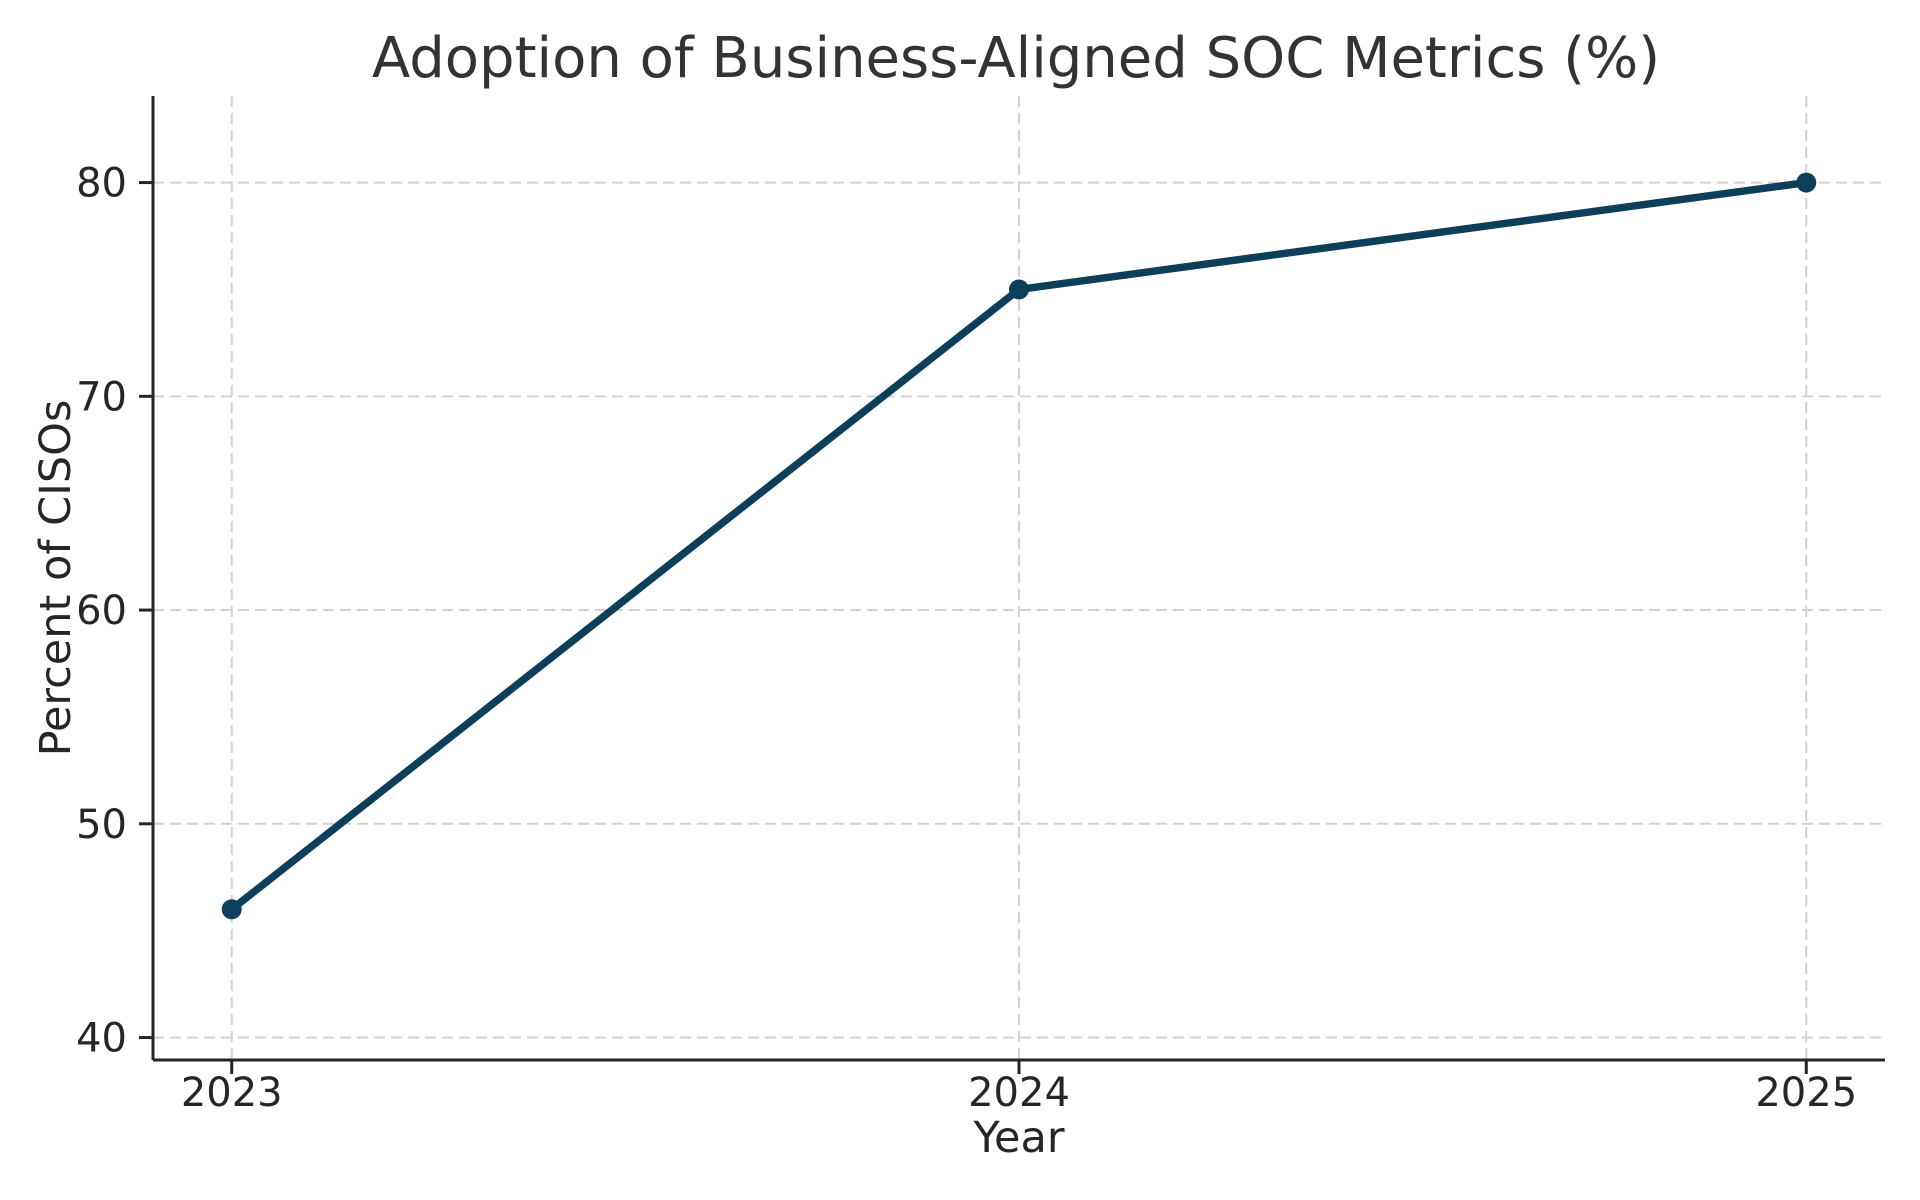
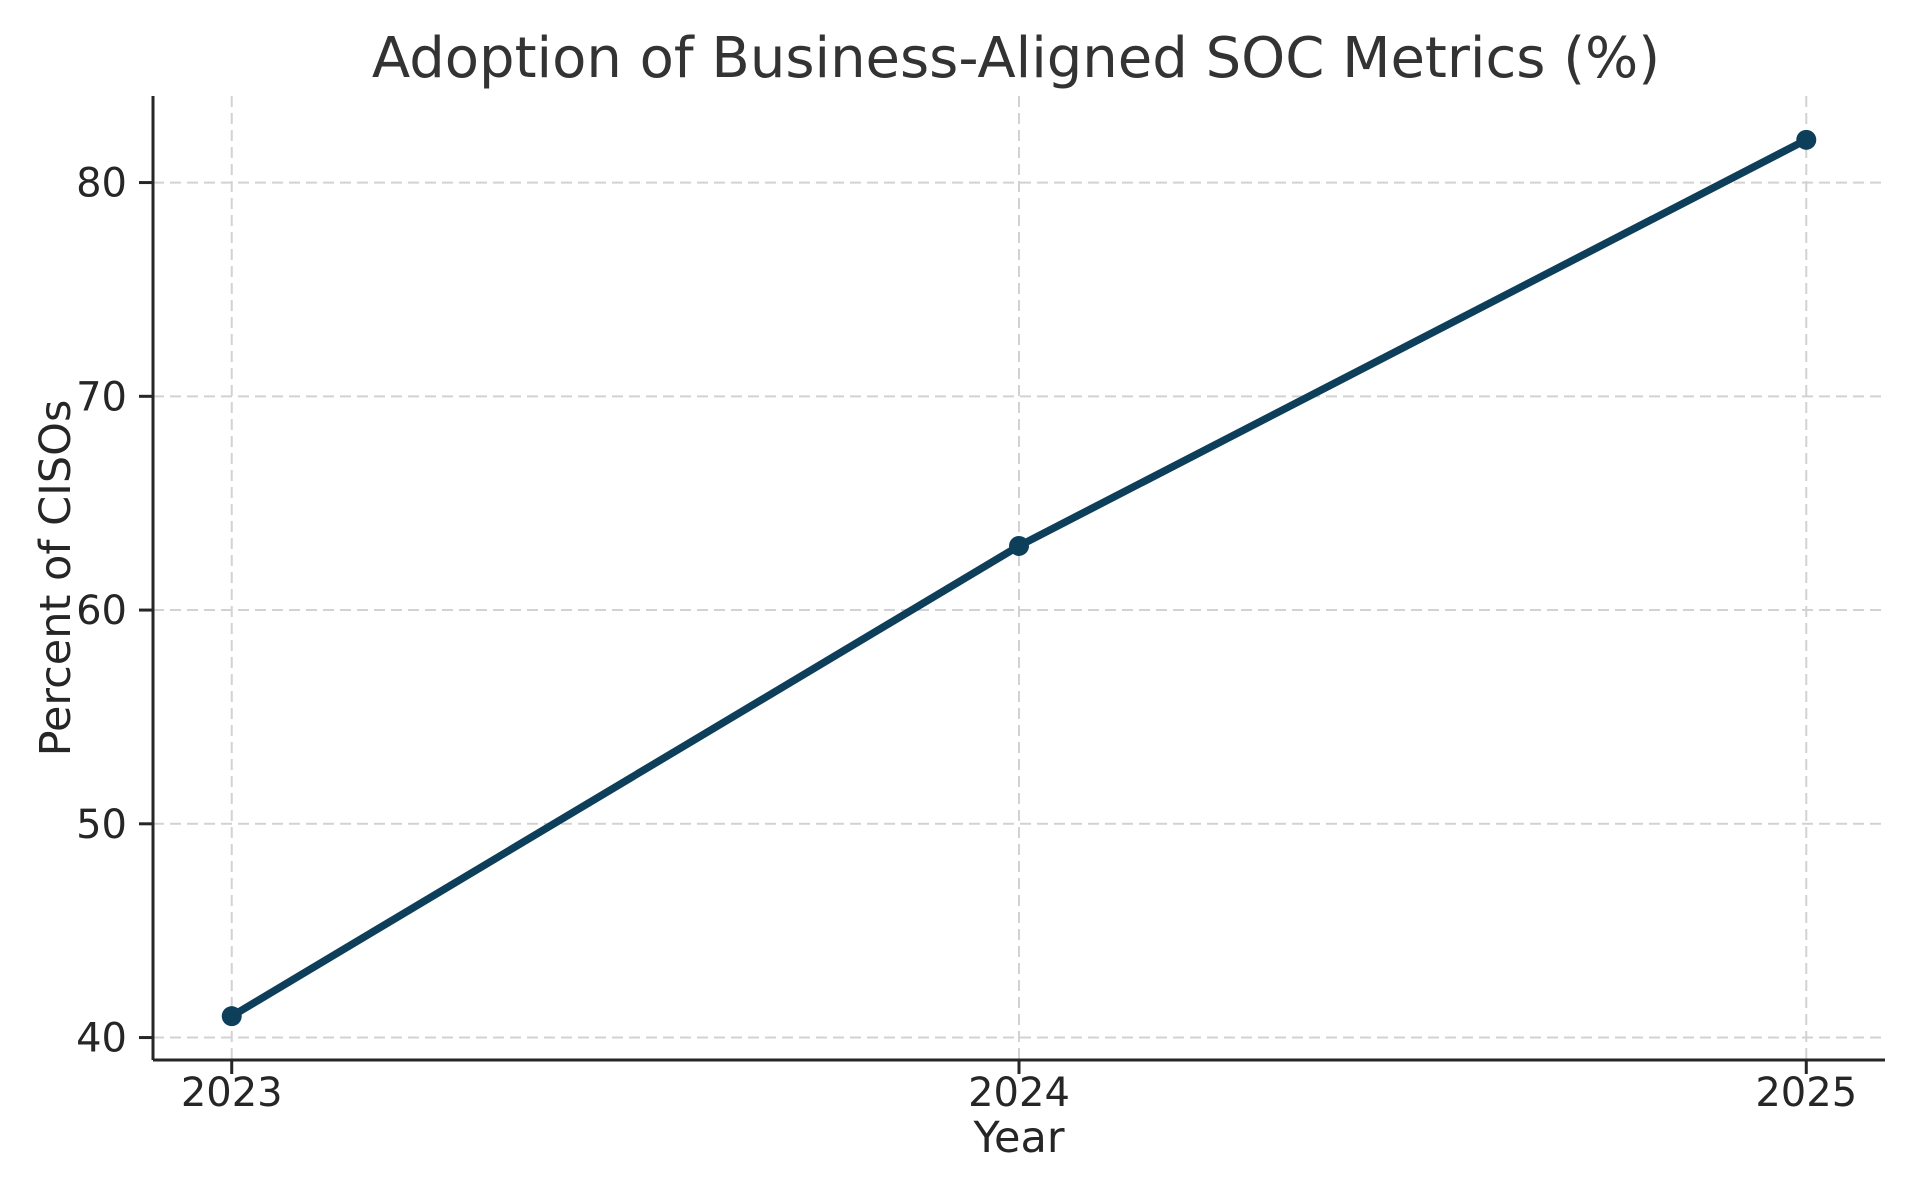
2023: 46 -> 41
2024: 75 -> 63
2025: 80 -> 82
